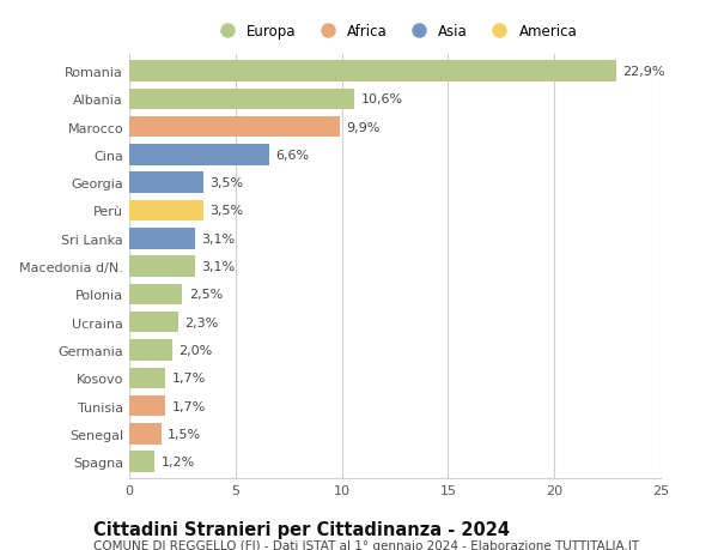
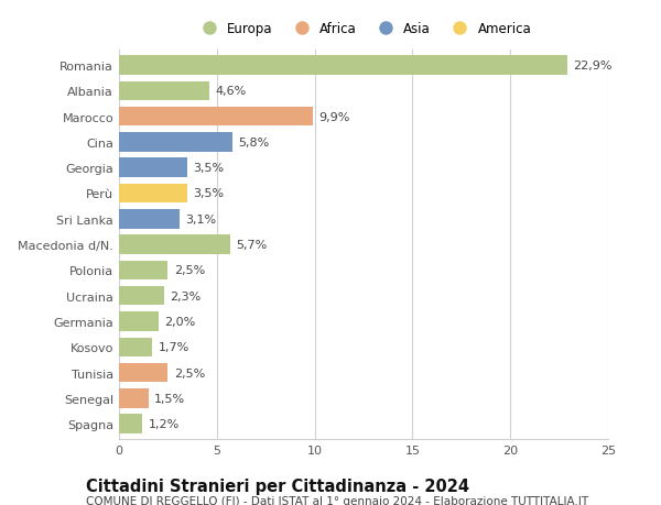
Albania: 10,6% -> 4,6%
Cina: 6,6% -> 5,8%
Macedonia d/N.: 3,1% -> 5,7%
Tunisia: 1,7% -> 2,5%
